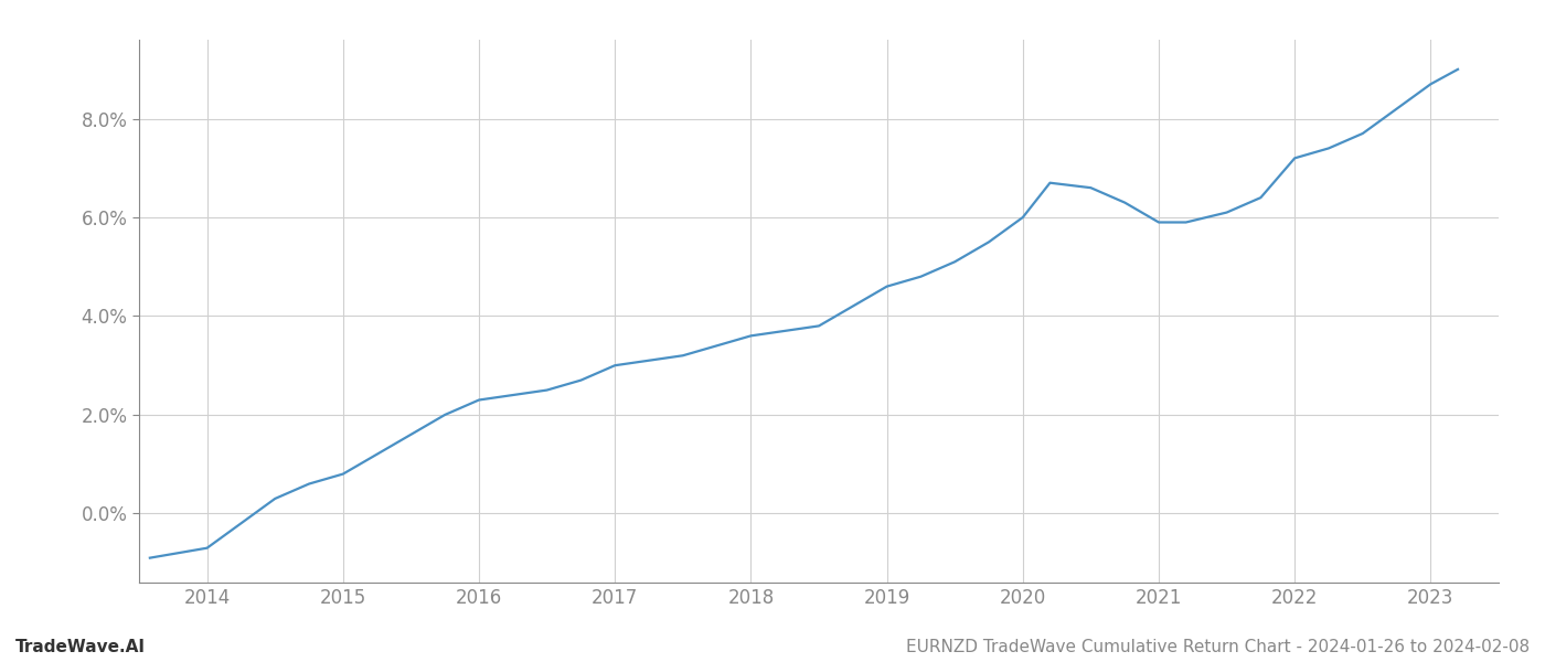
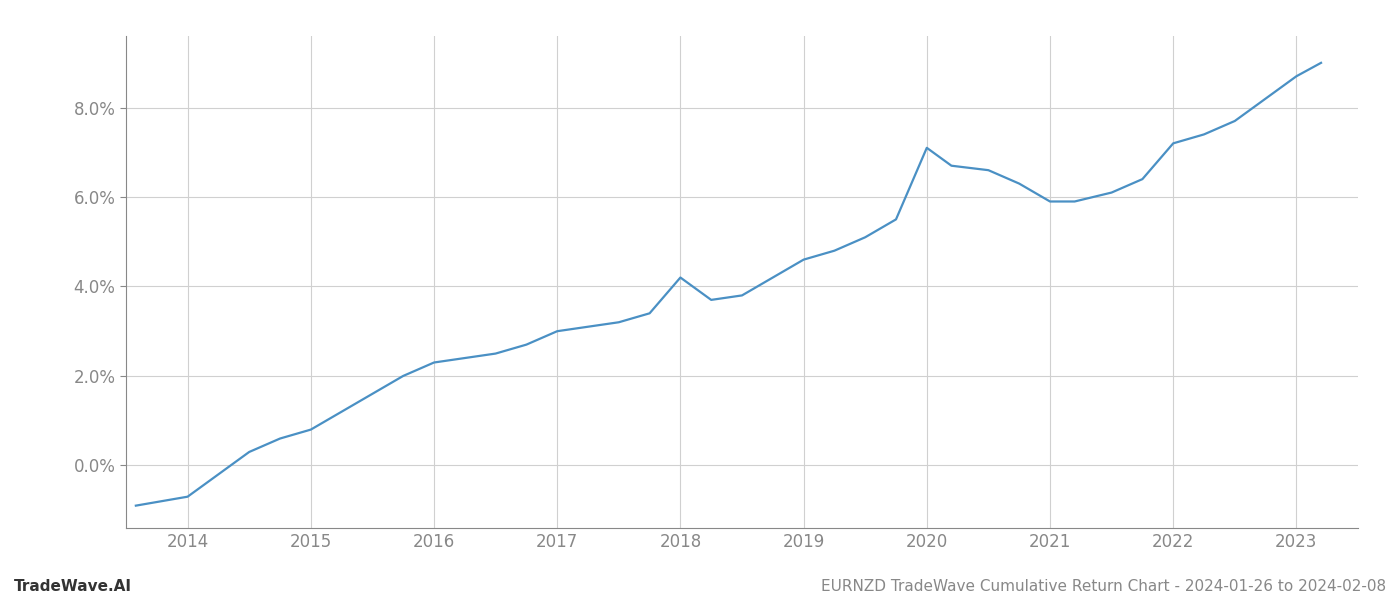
2018: 3.6% -> 4.2%
2020: 6.0% -> 7.1%
